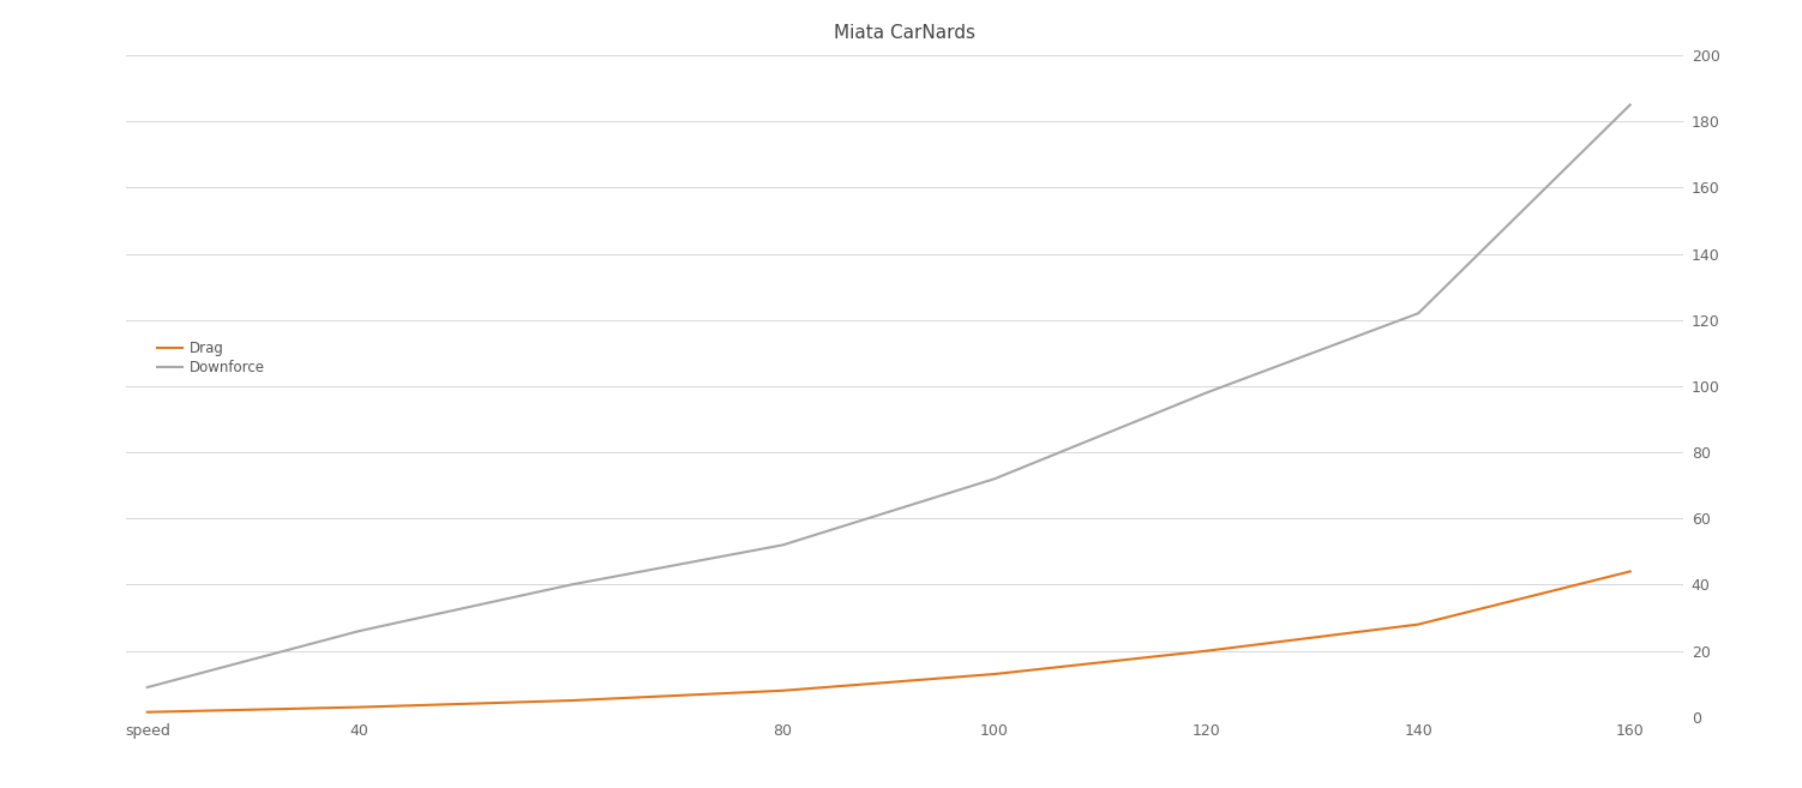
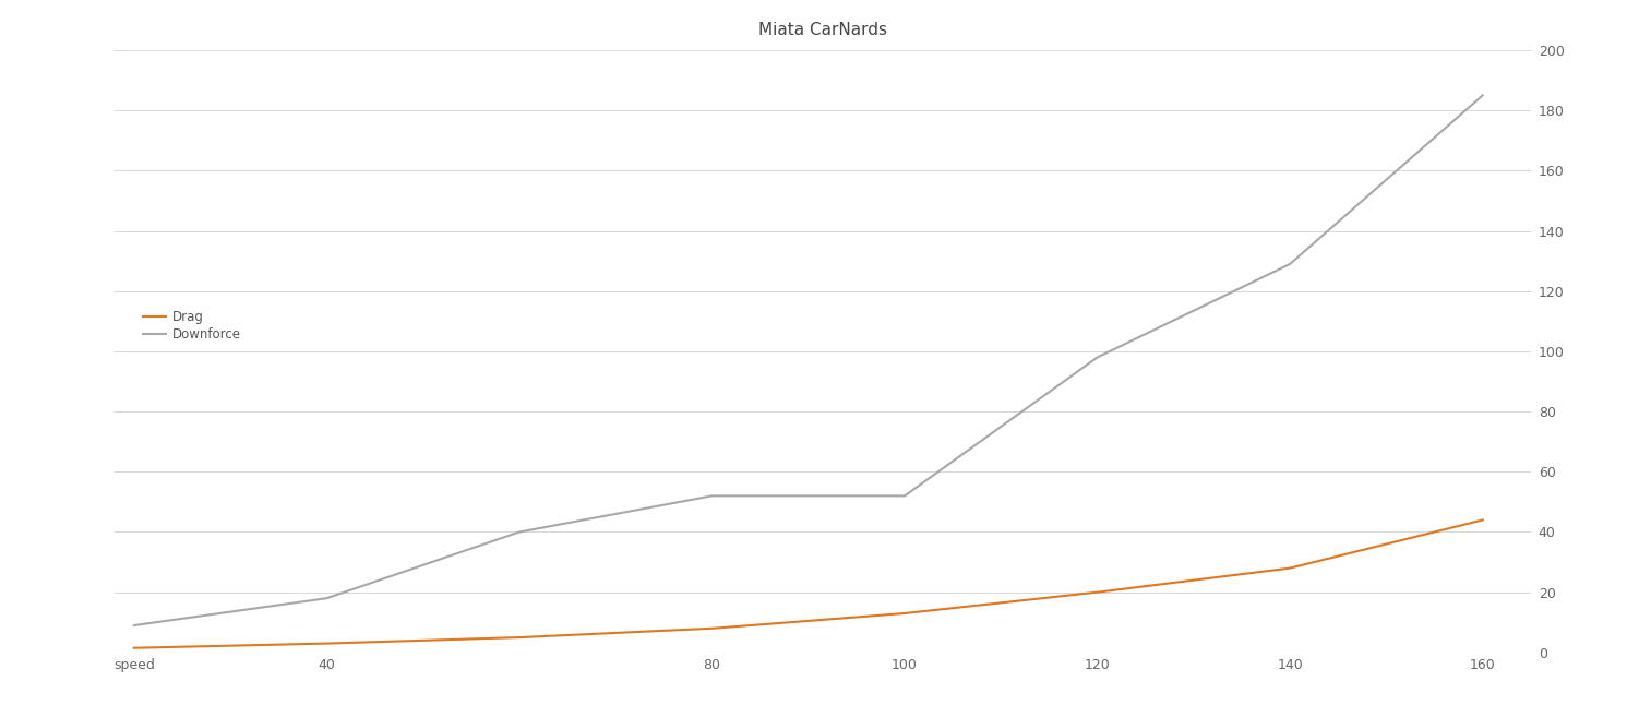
Downforce/40: 26 -> 18
Downforce/100: 72 -> 52
Downforce/140: 122 -> 129
